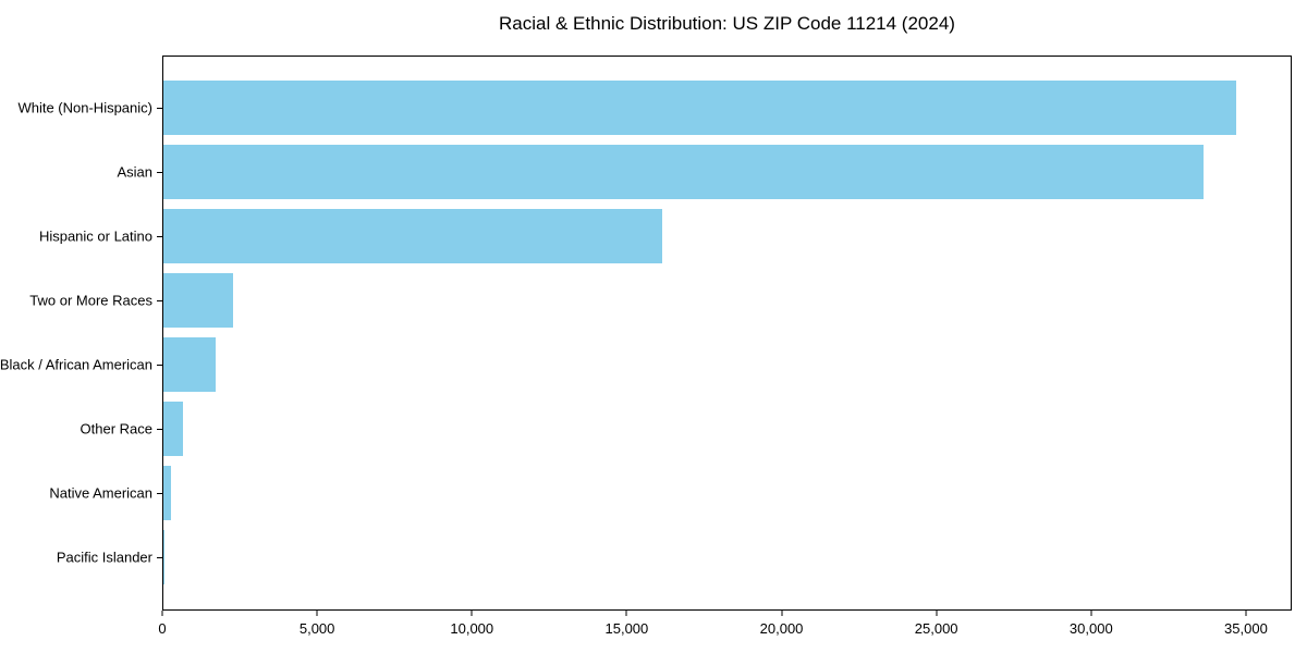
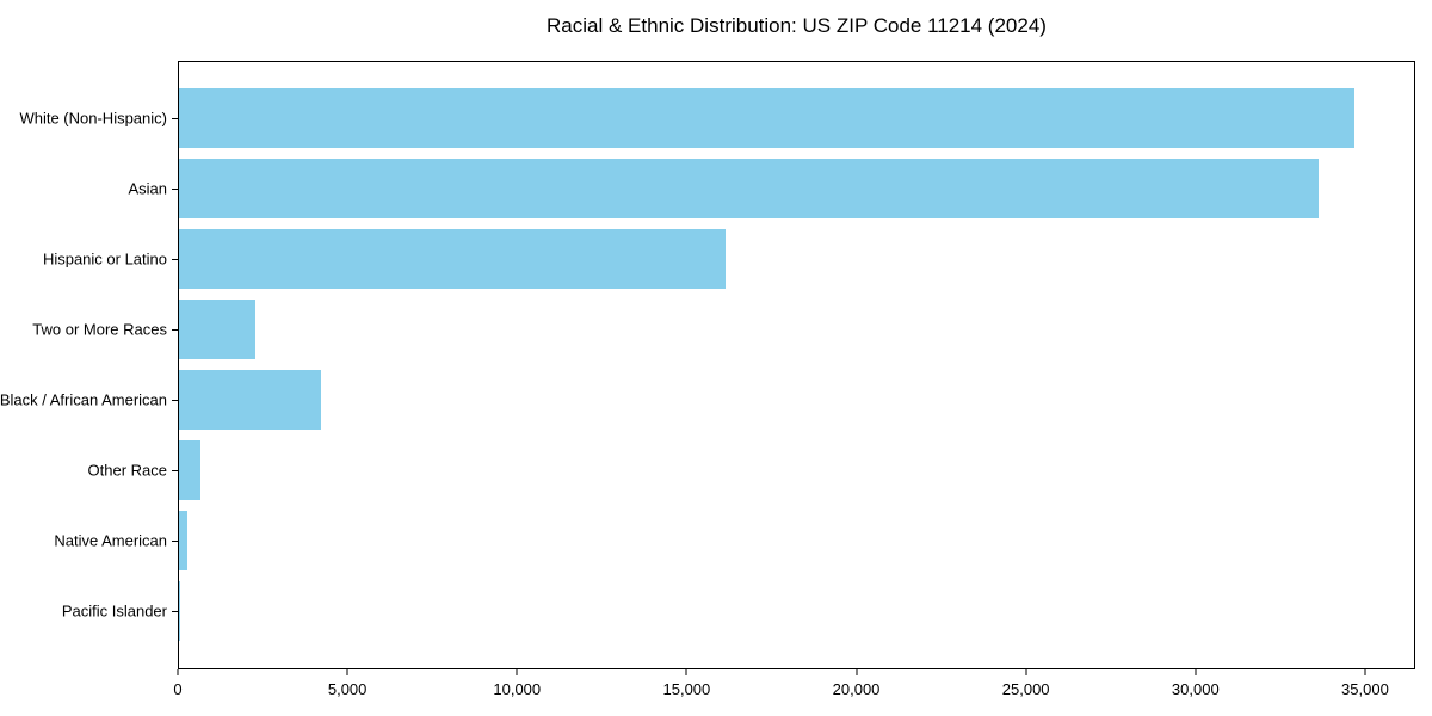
Black / African American: 1700 -> 4200
